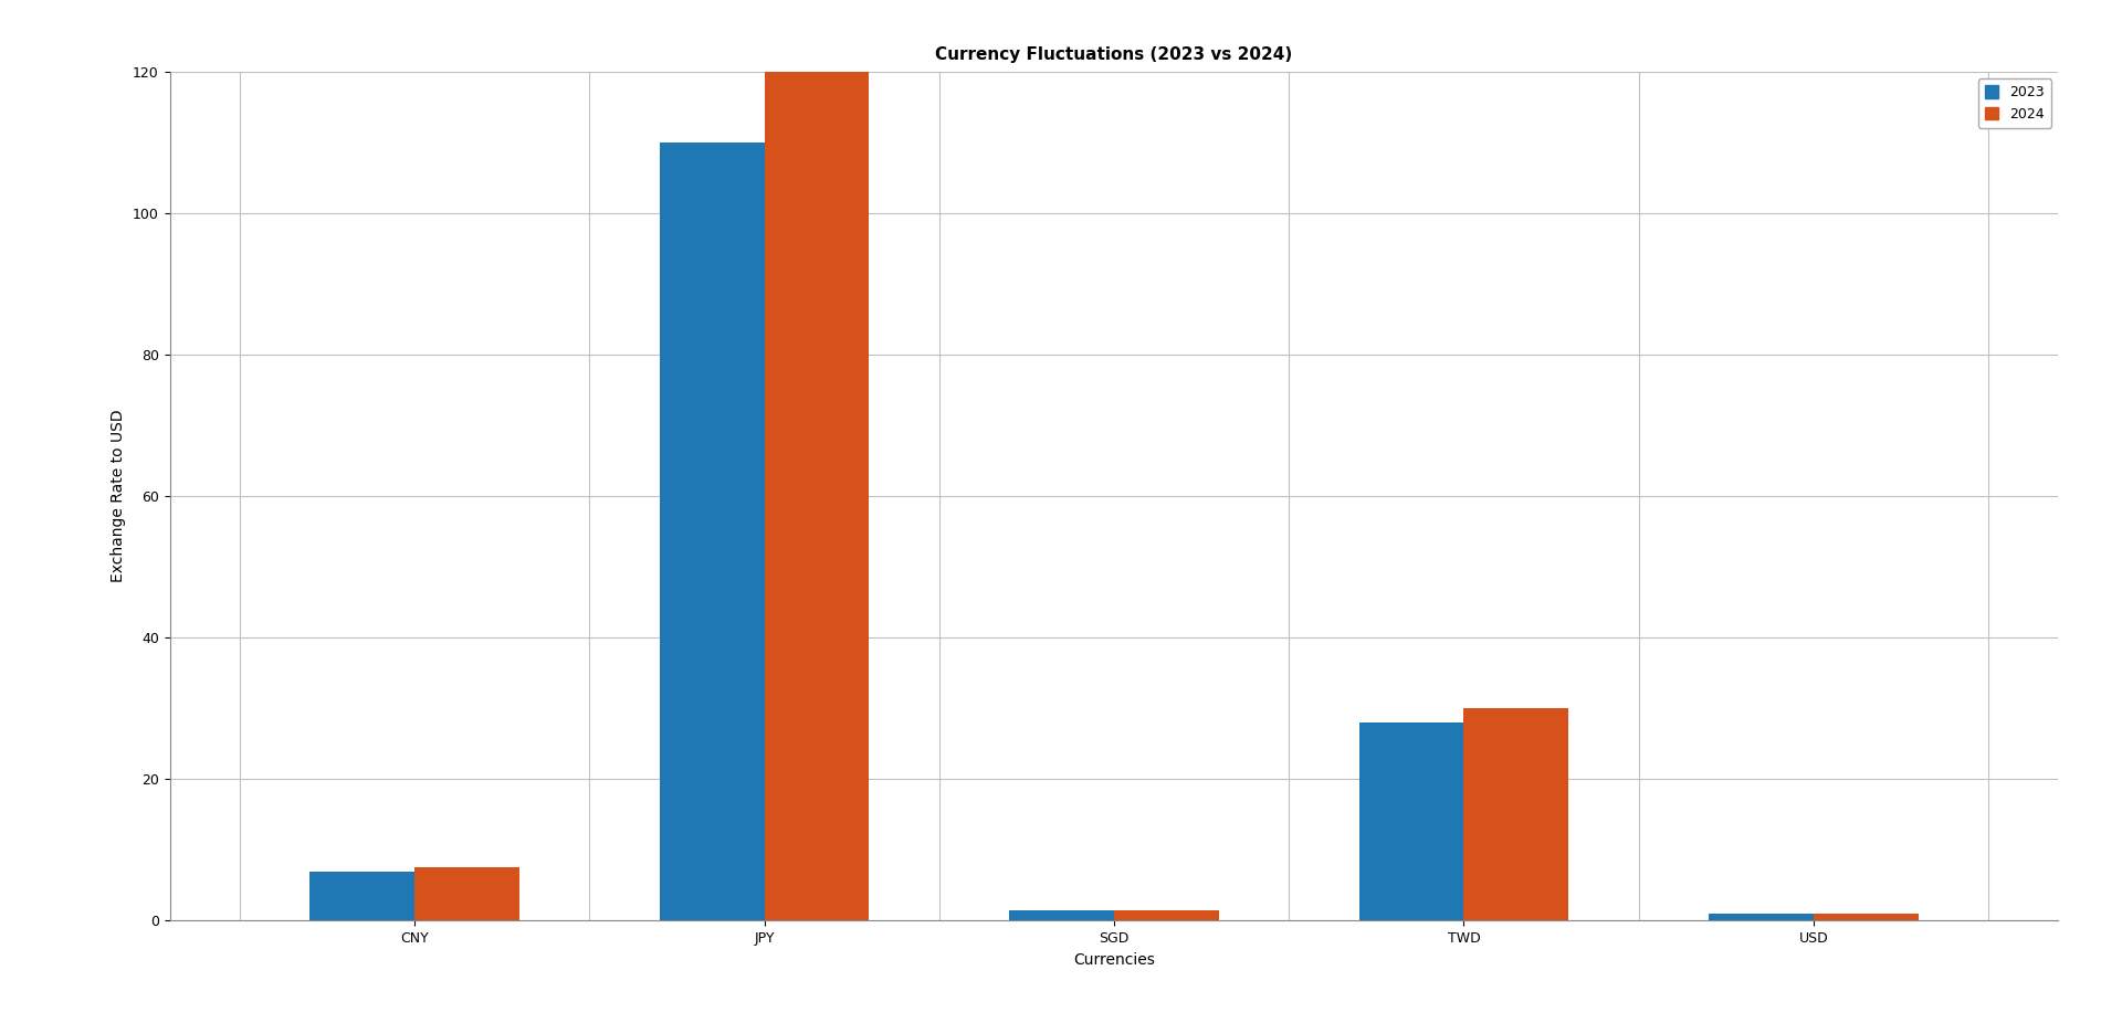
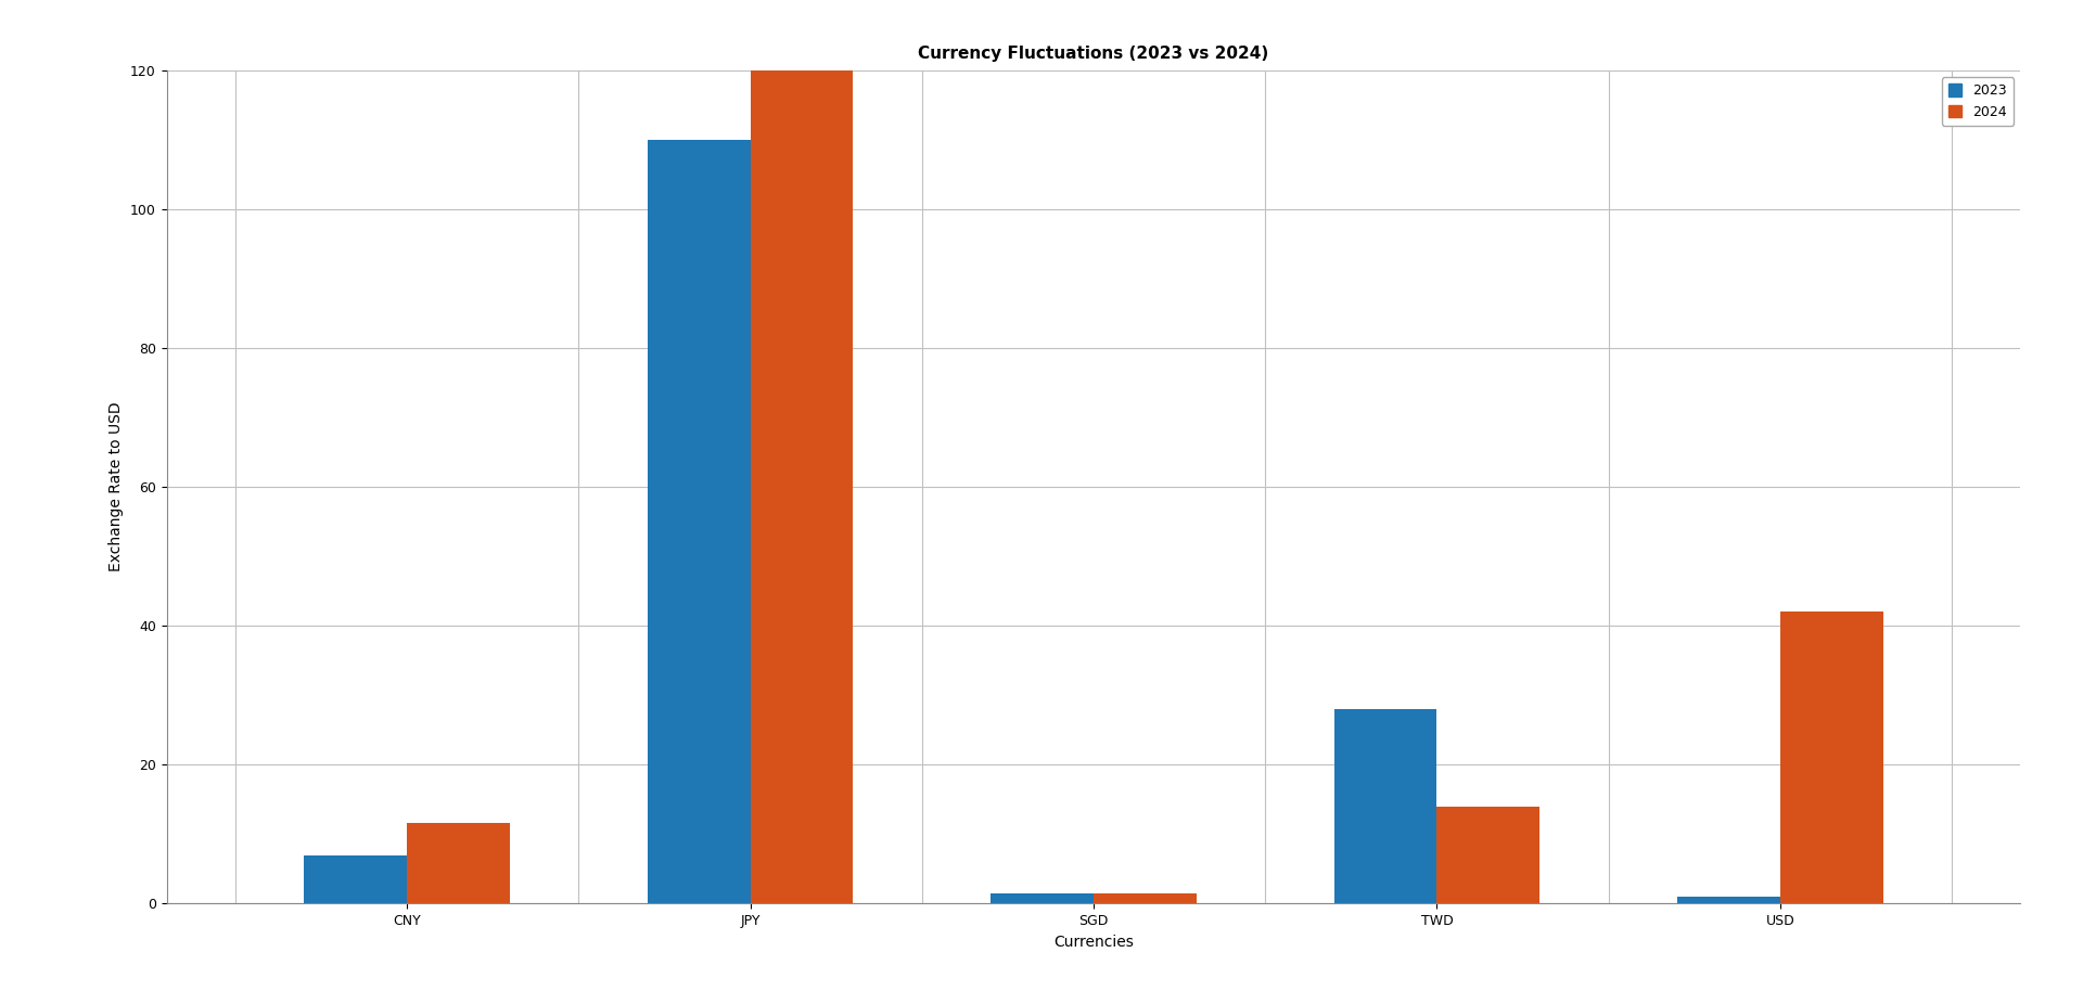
2024/CNY: 7.5 -> 11.6
2024/TWD: 30.0 -> 14.0
2024/USD: 1.0 -> 42.0
